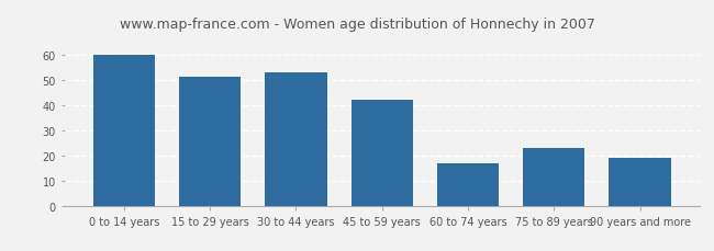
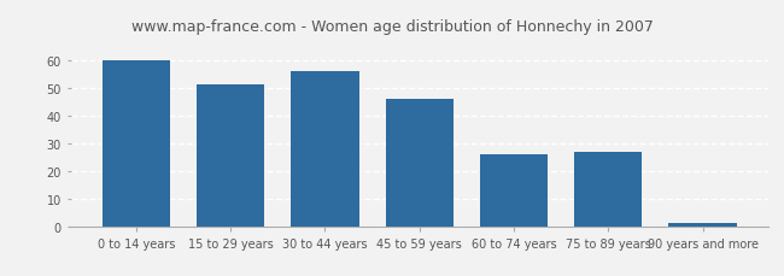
30 to 44 years: 53 -> 56
45 to 59 years: 42 -> 46
60 to 74 years: 17 -> 26
75 to 89 years: 23 -> 27
90 years and more: 19 -> 1
